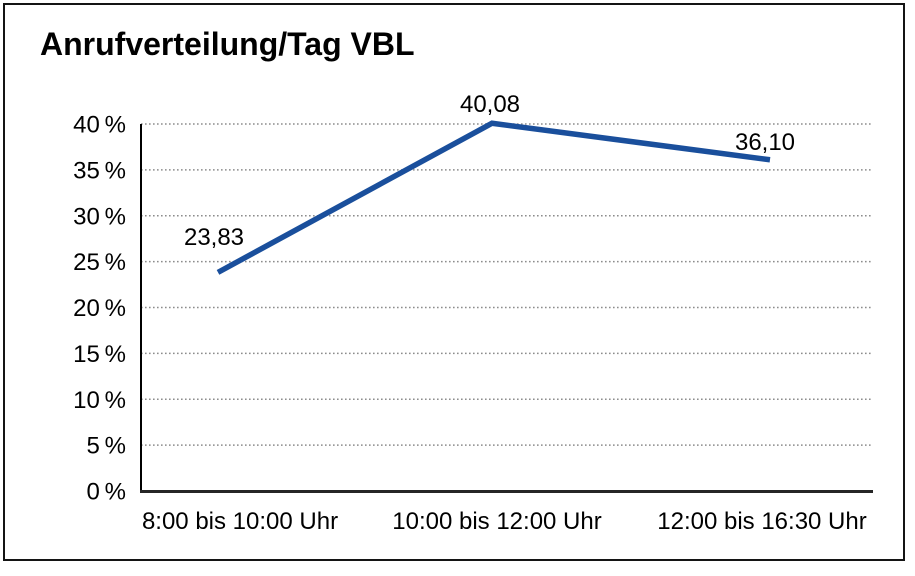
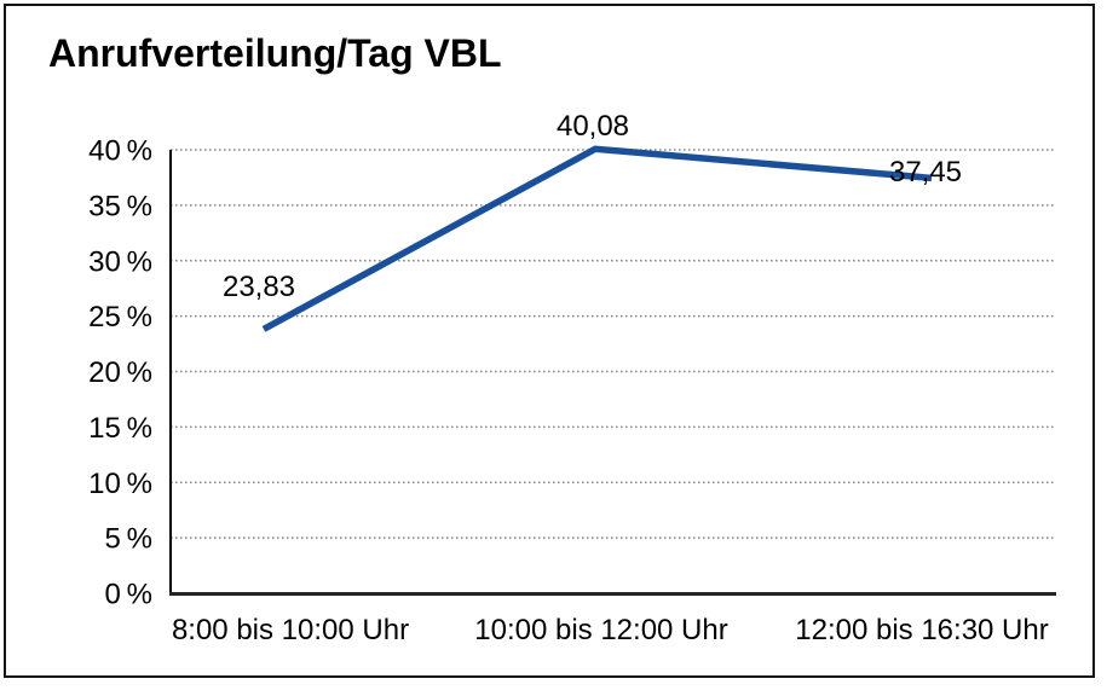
12:00 bis 16:30 Uhr: 36,10 -> 37,45
